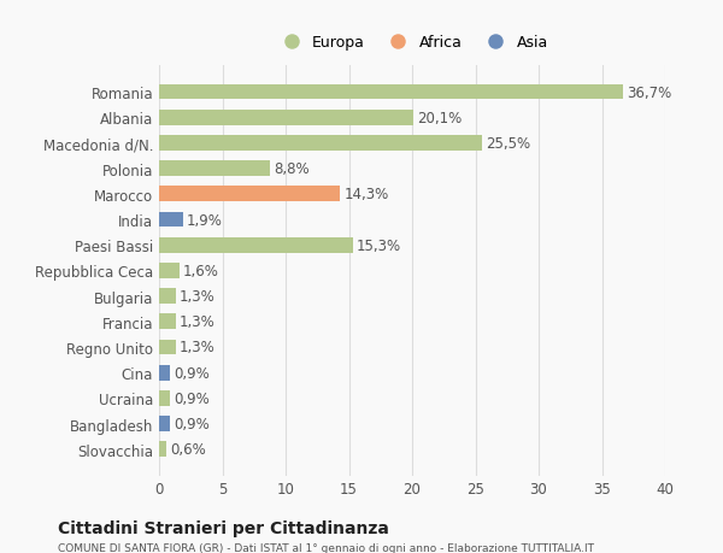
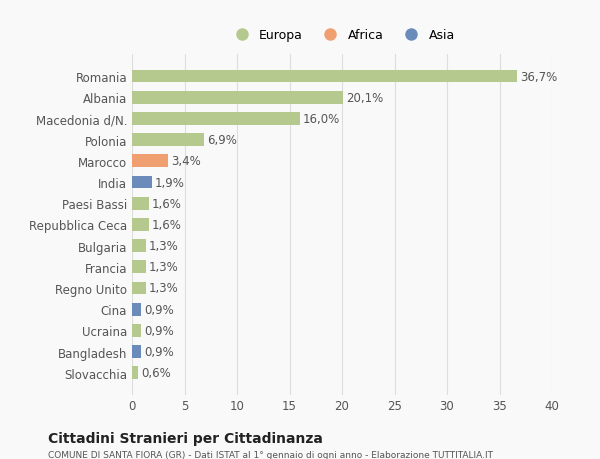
Macedonia d/N.: 25,5% -> 16,0%
Polonia: 8,8% -> 6,9%
Marocco: 14,3% -> 3,4%
Paesi Bassi: 15,3% -> 1,6%
